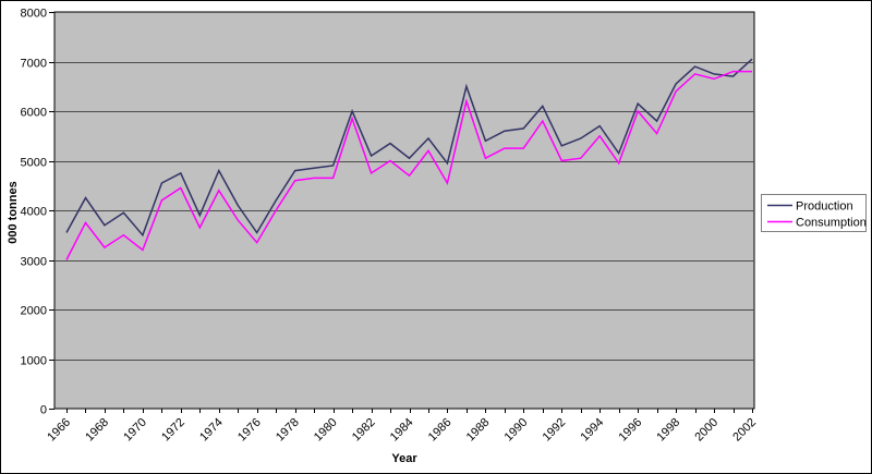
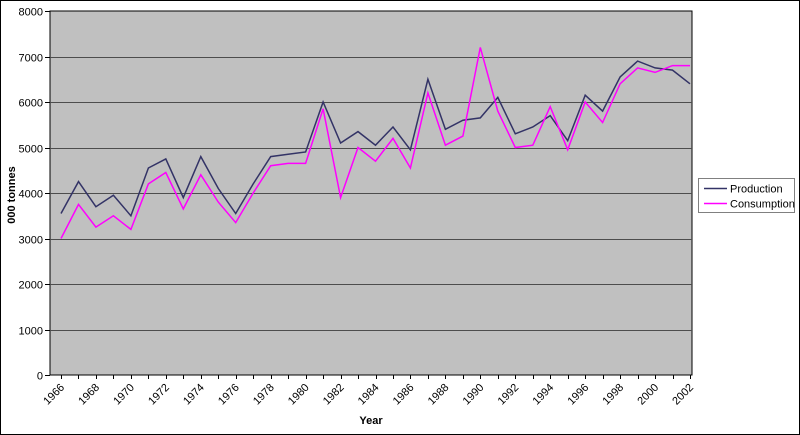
Consumption/1982: 4800 -> 3900
Consumption/1990: 5200 -> 7200
Consumption/1994: 5500 -> 5900
Production/2002: 7000 -> 6400
